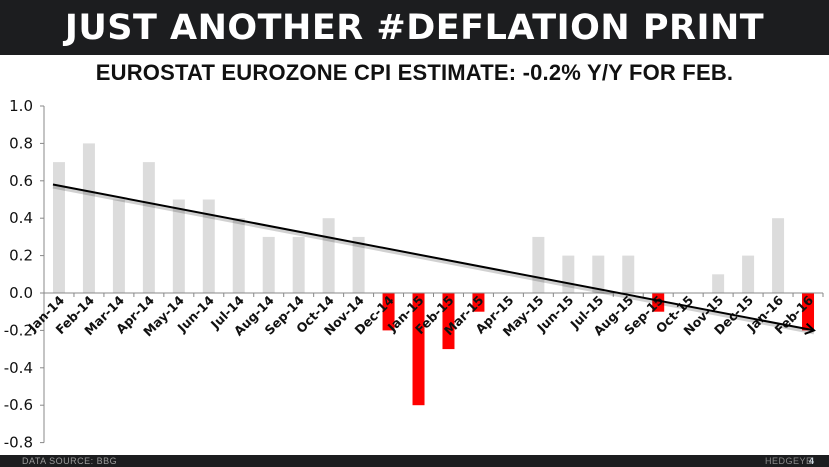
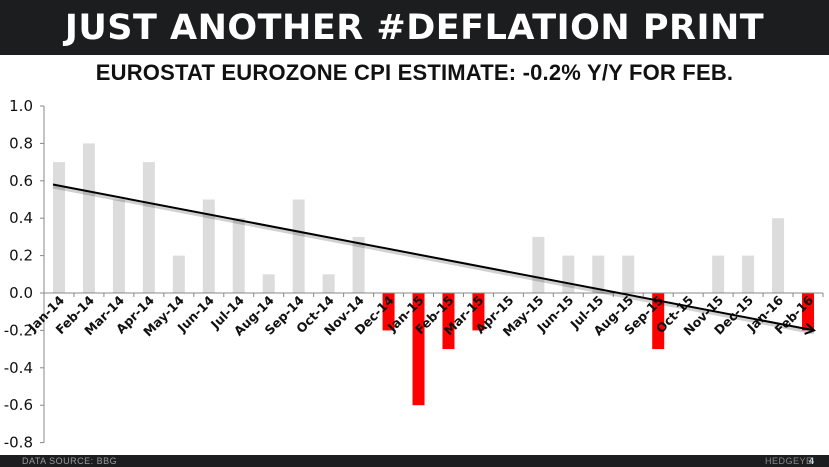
May-14: 0.5 -> 0.2
Aug-14: 0.3 -> 0.1
Sep-14: 0.3 -> 0.5
Oct-14: 0.4 -> 0.1
Mar-15: -0.1 -> -0.2
Sep-15: -0.1 -> -0.3
Nov-15: 0.1 -> 0.2
